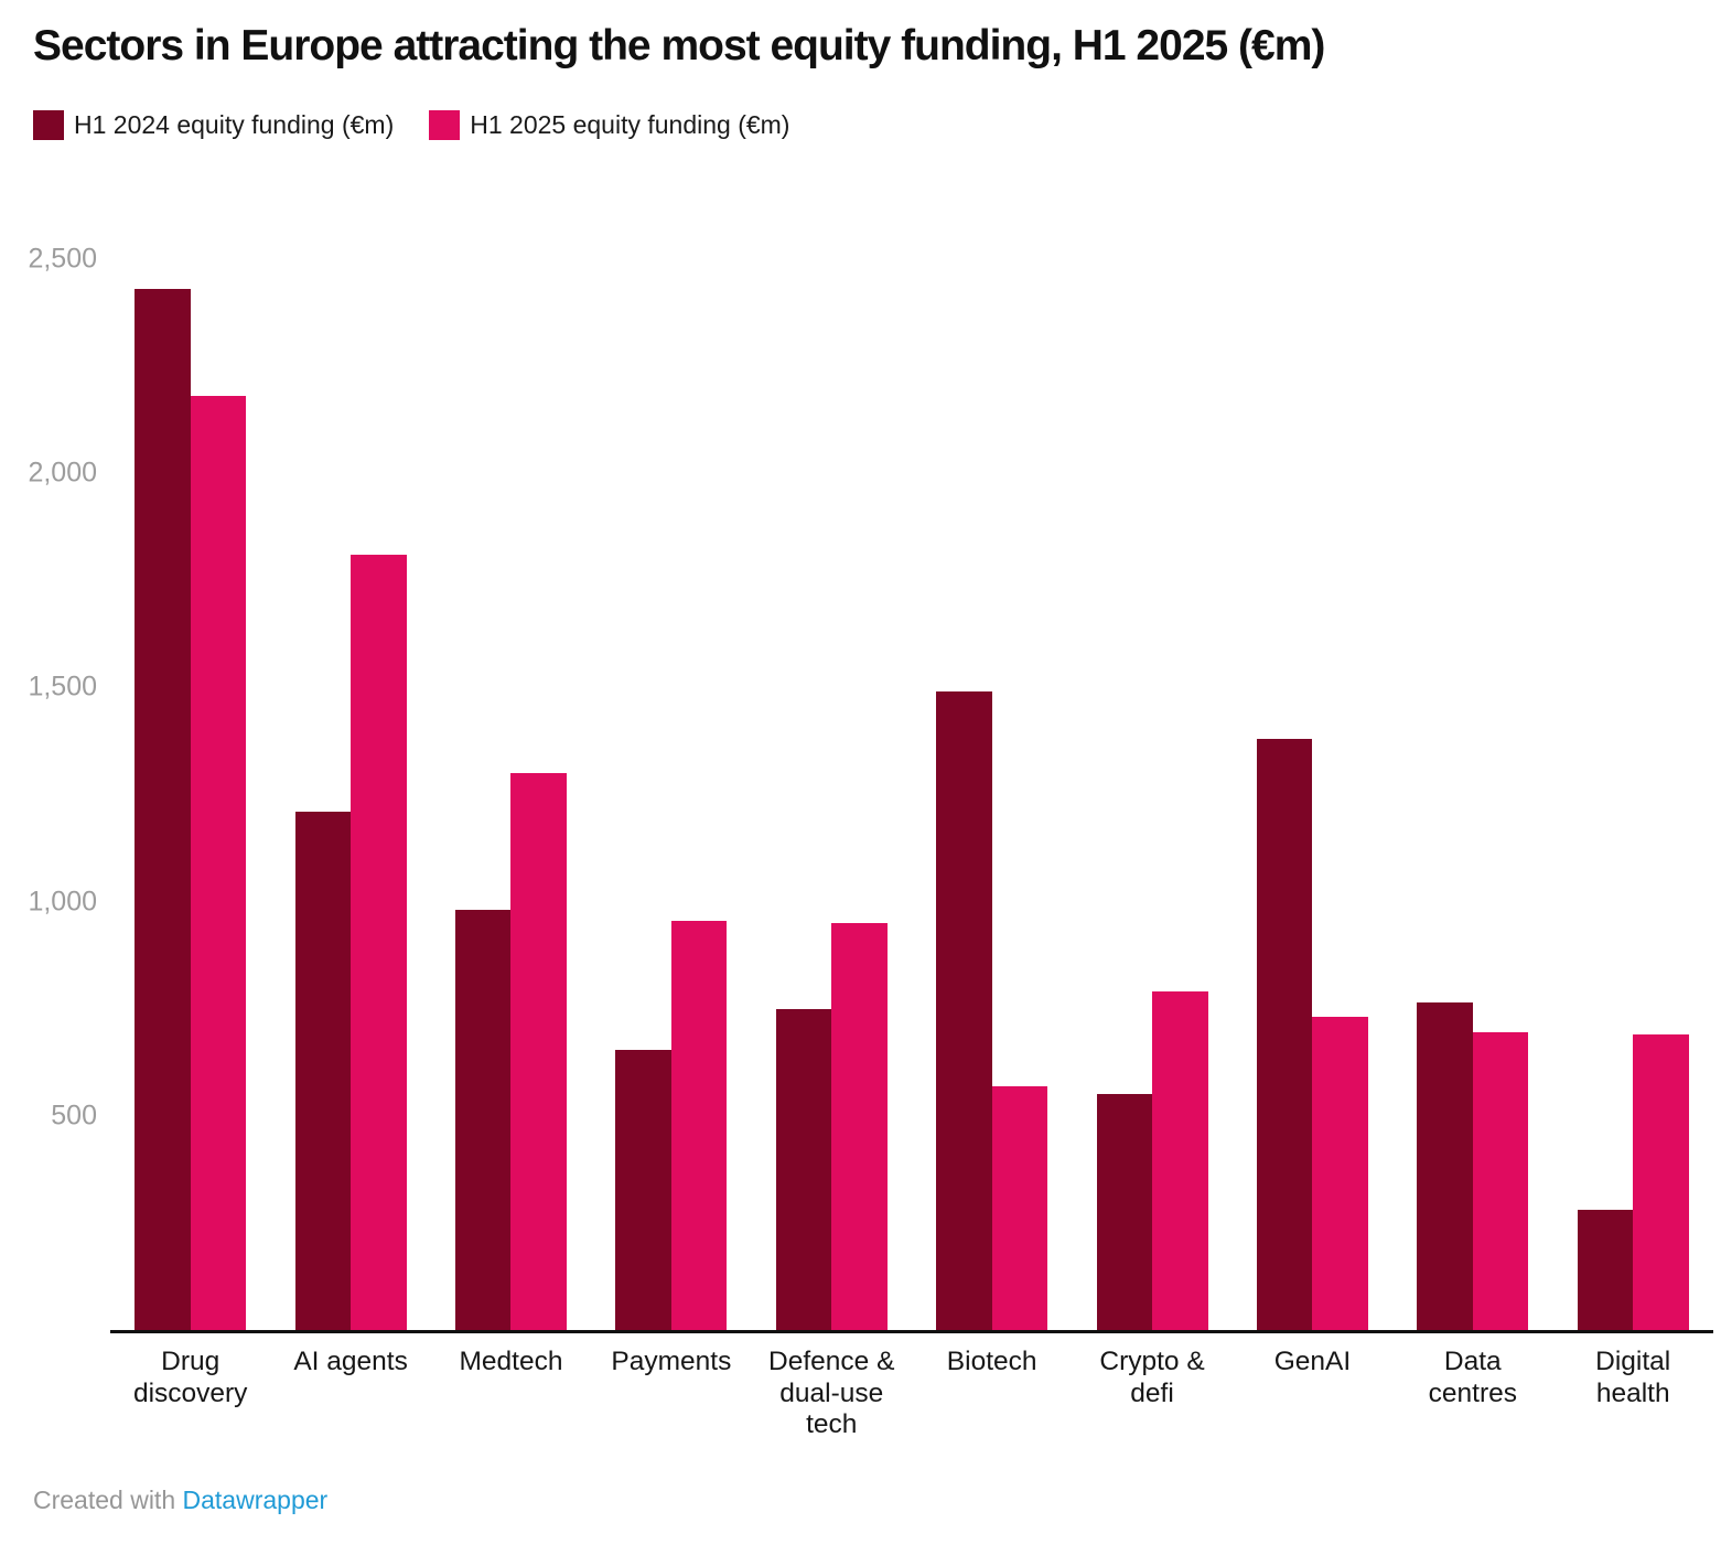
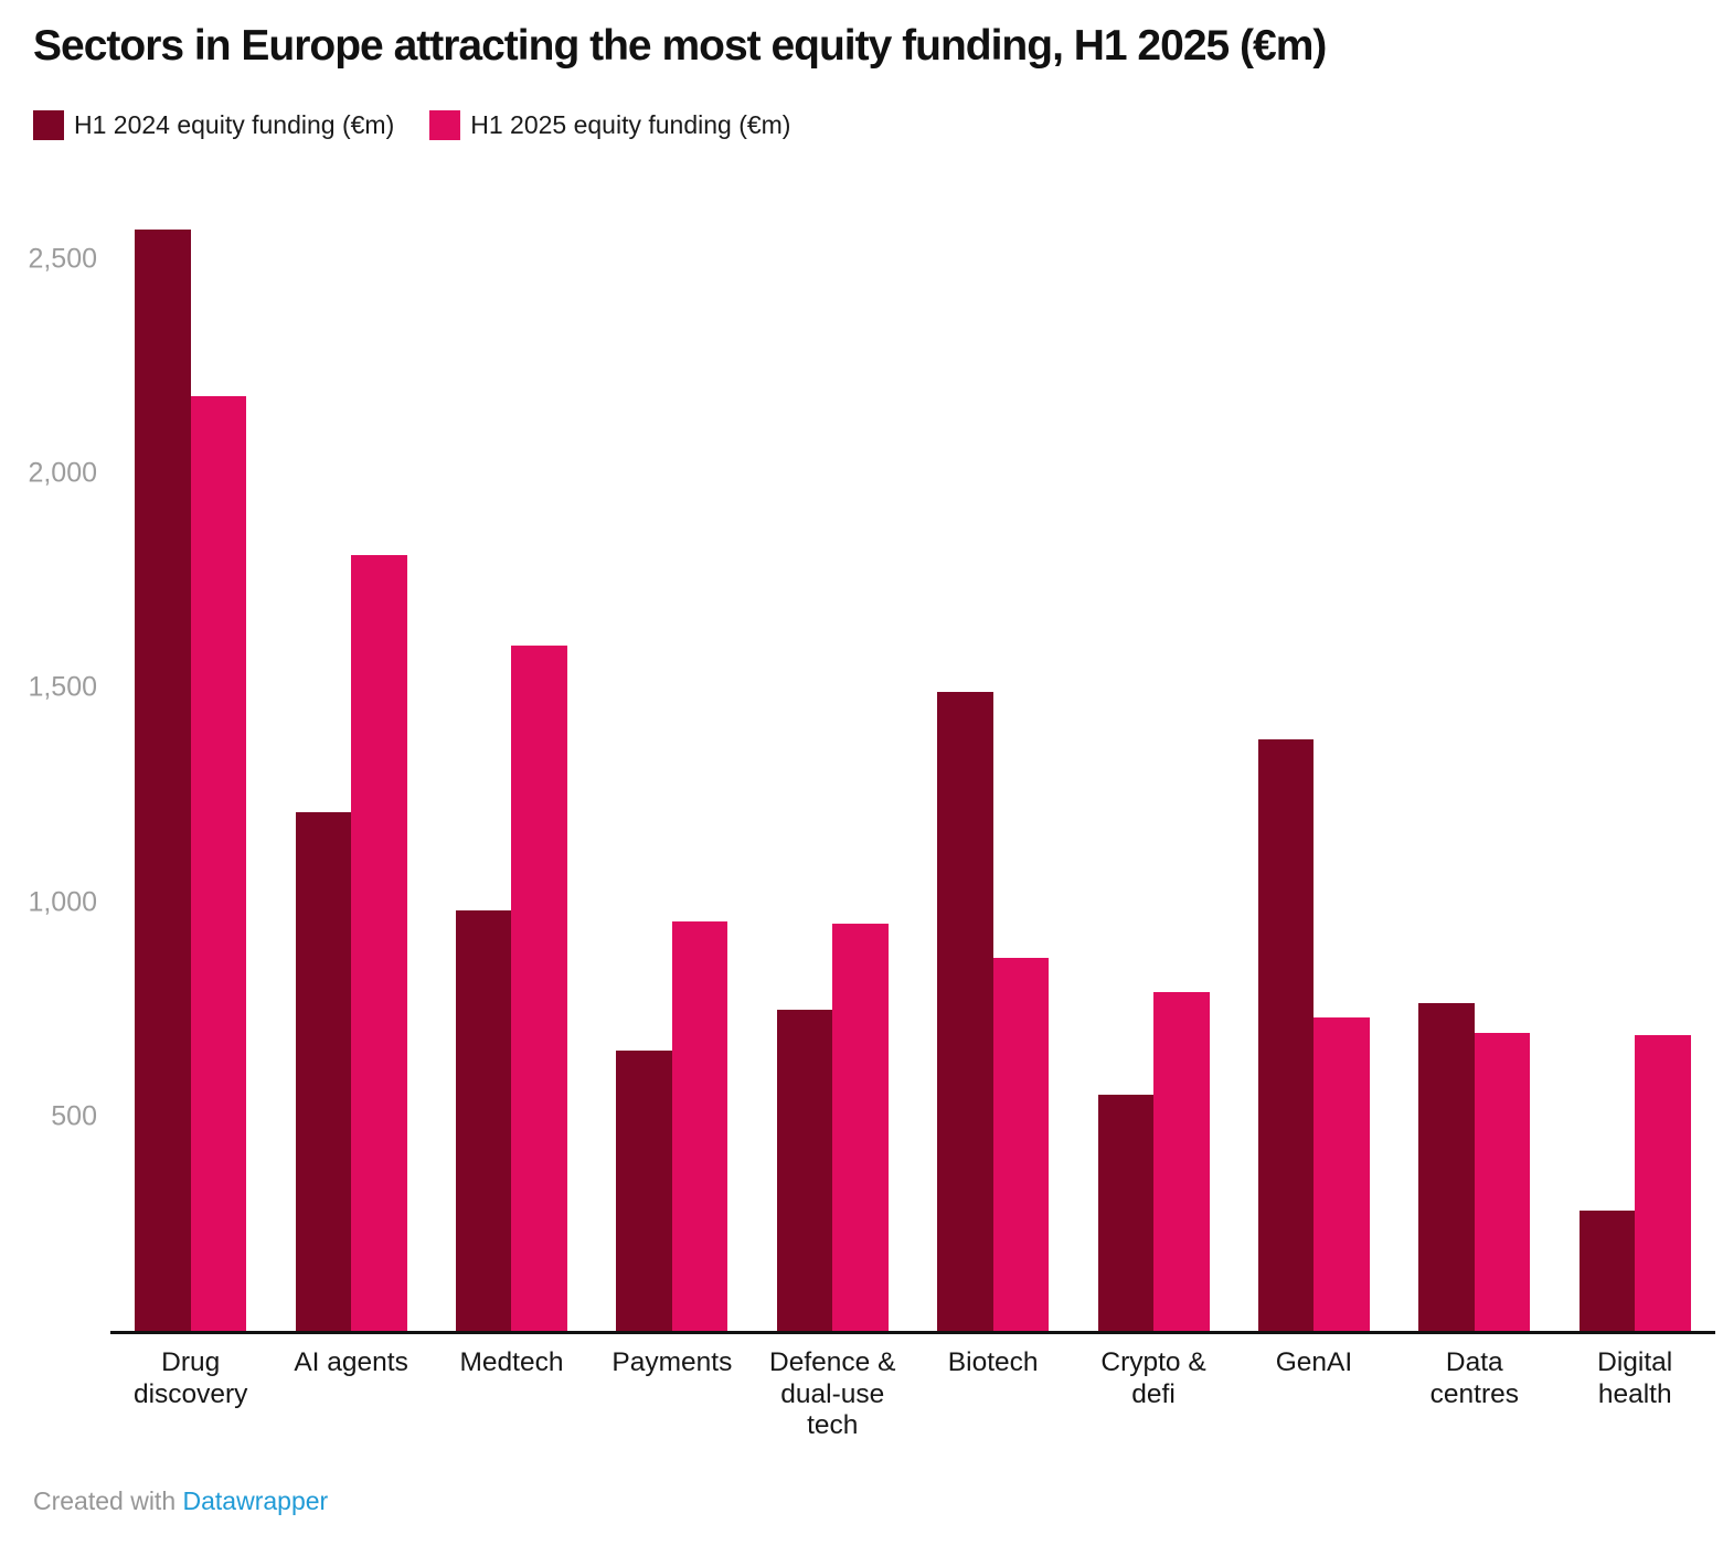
H1 2024 equity funding (€m)/Drug discovery: 2430 -> 2570
H1 2025 equity funding (€m)/Medtech: 1300 -> 1600
H1 2025 equity funding (€m)/Biotech: 570 -> 870
